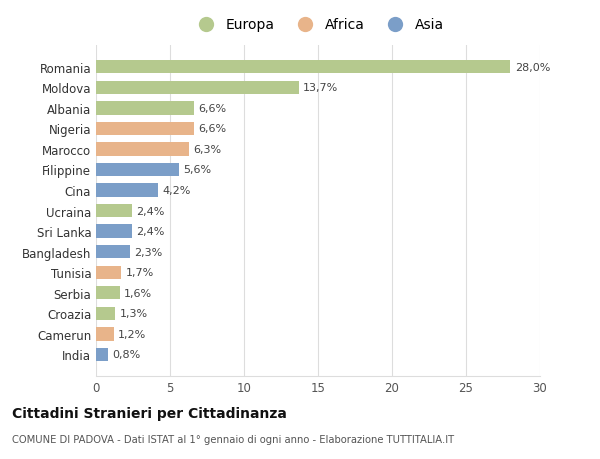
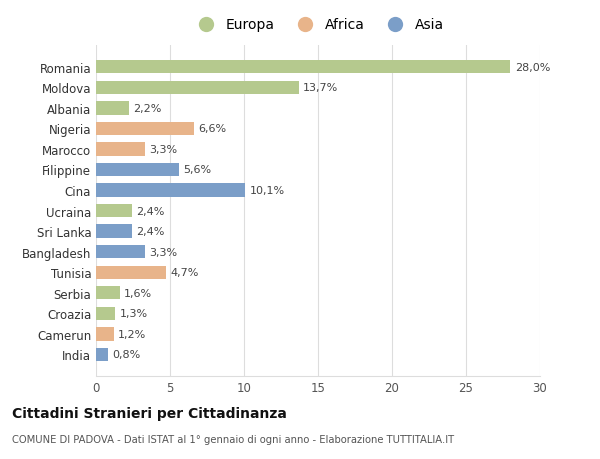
Albania: 6,6% -> 2,2%
Marocco: 6,3% -> 3,3%
Cina: 4,2% -> 10,1%
Bangladesh: 2,3% -> 3,3%
Tunisia: 1,7% -> 4,7%
